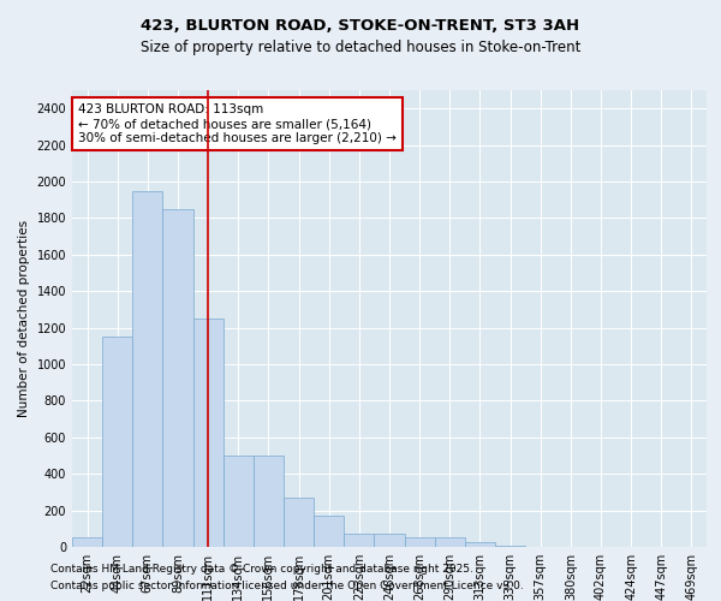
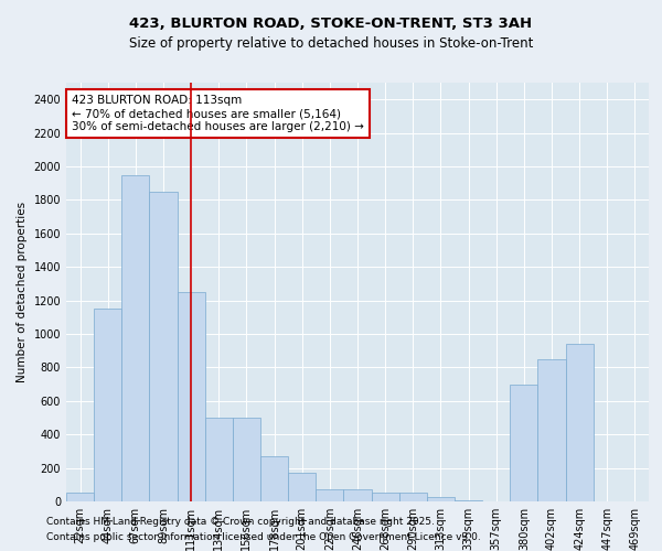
380sqm: 0 -> 700
402sqm: 0 -> 850
424sqm: 0 -> 940
